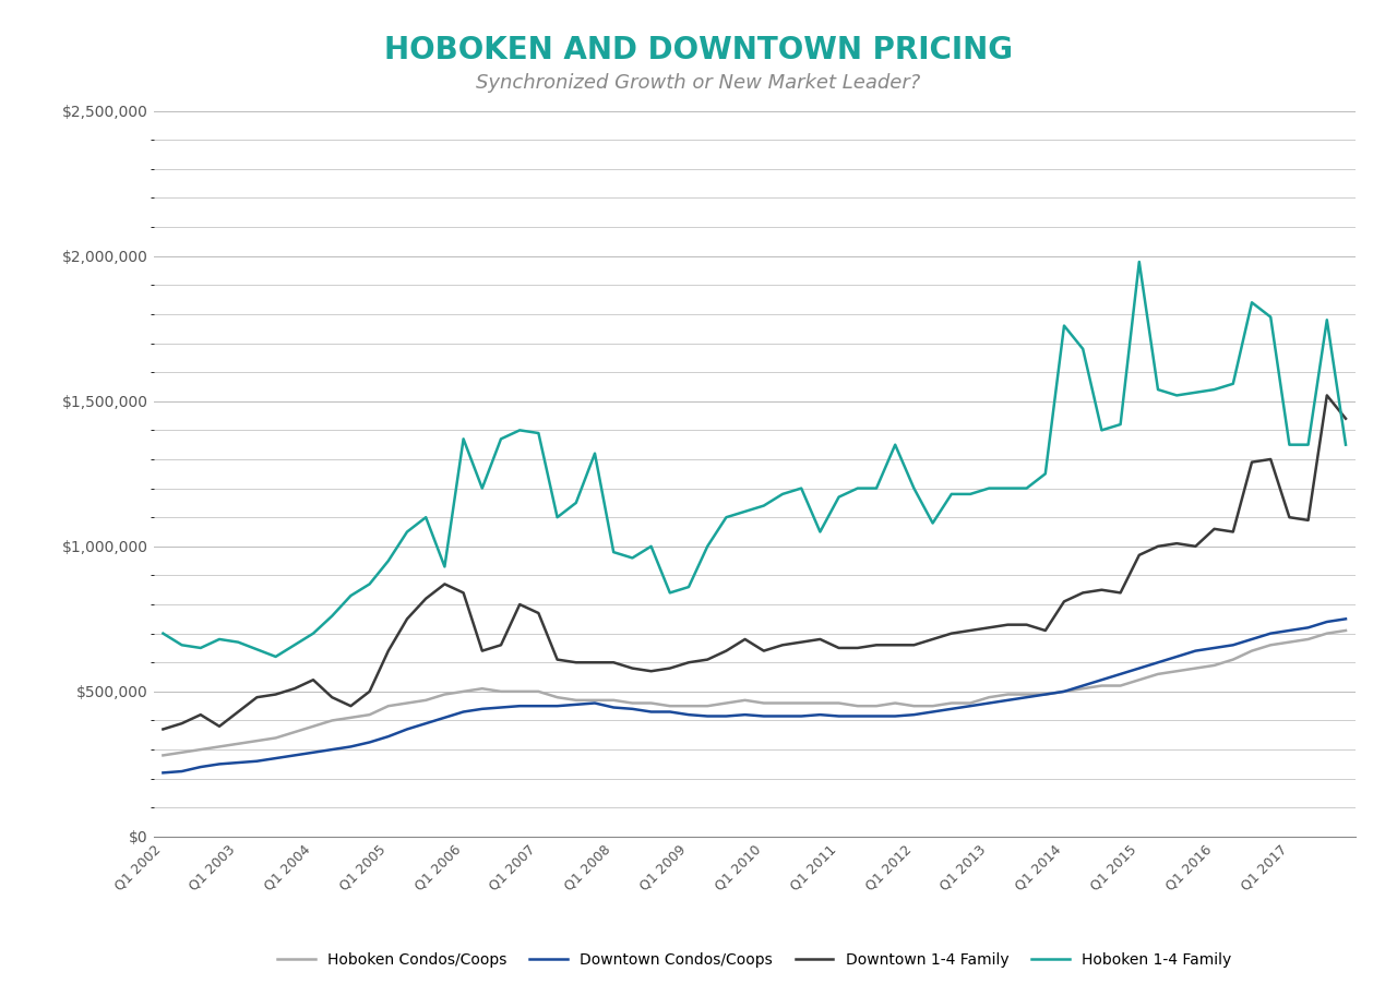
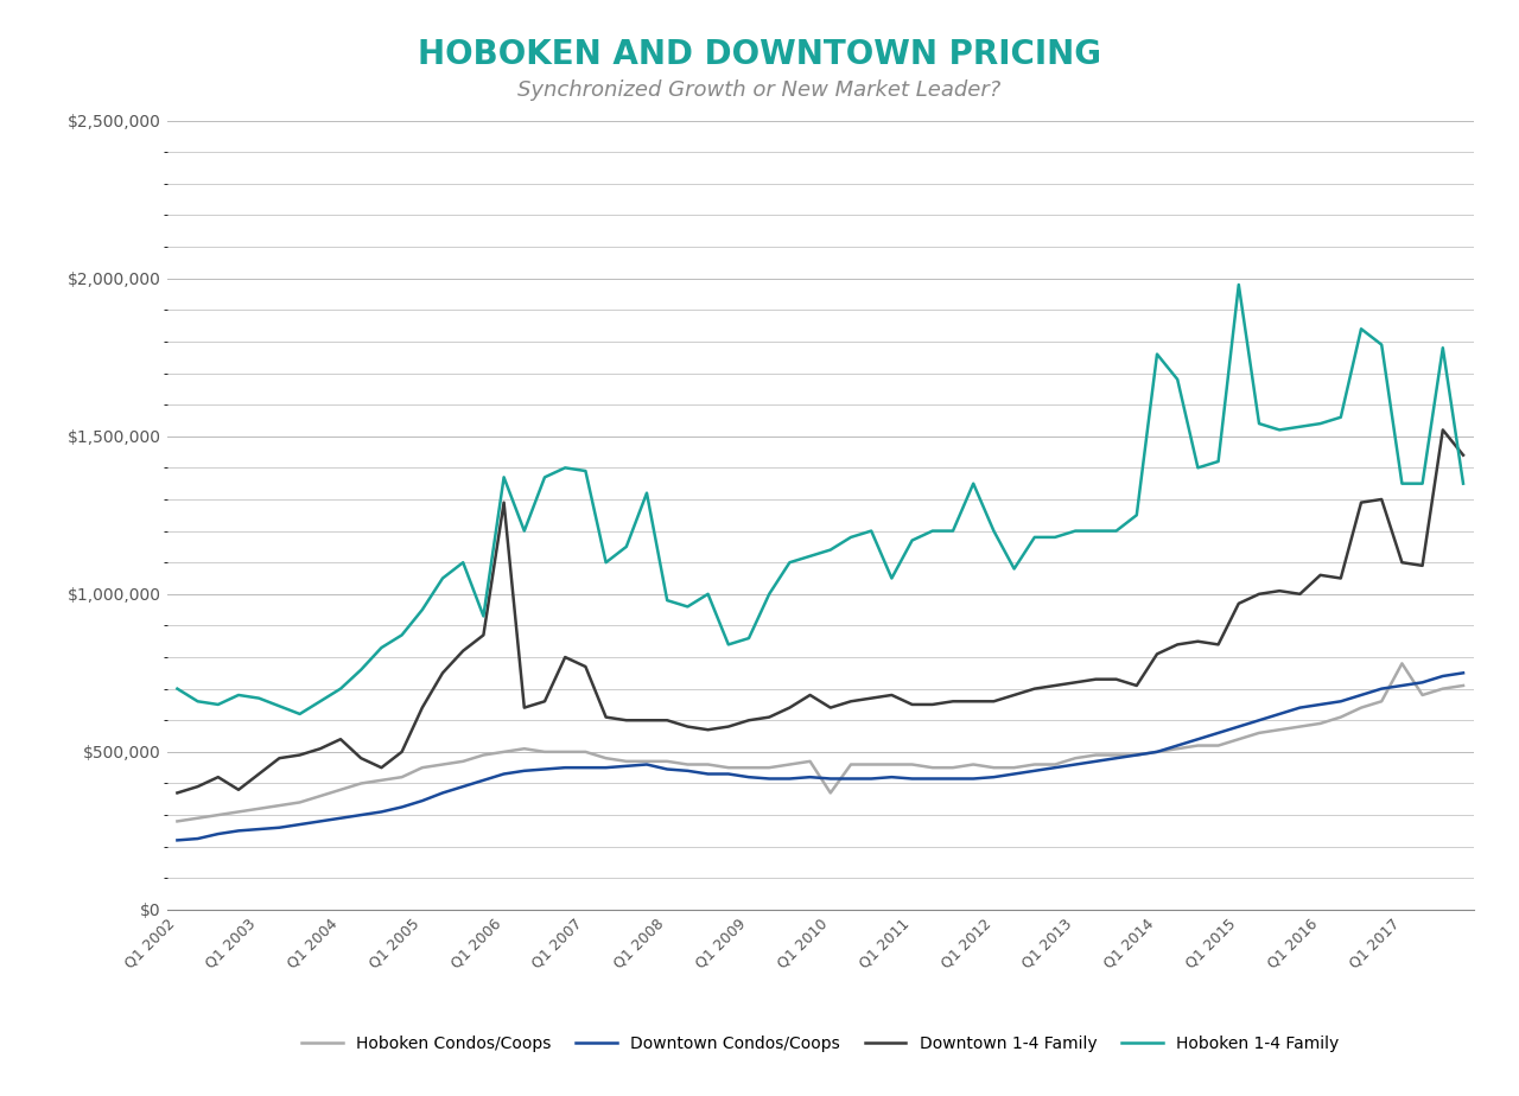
Downtown 1-4 Family/Q1 2006: $840,000 -> $1,290,000
Hoboken Condos/Coops/Q1 2010: $460,000 -> $370,000
Hoboken Condos/Coops/Q1 2017: $670,000 -> $780,000
